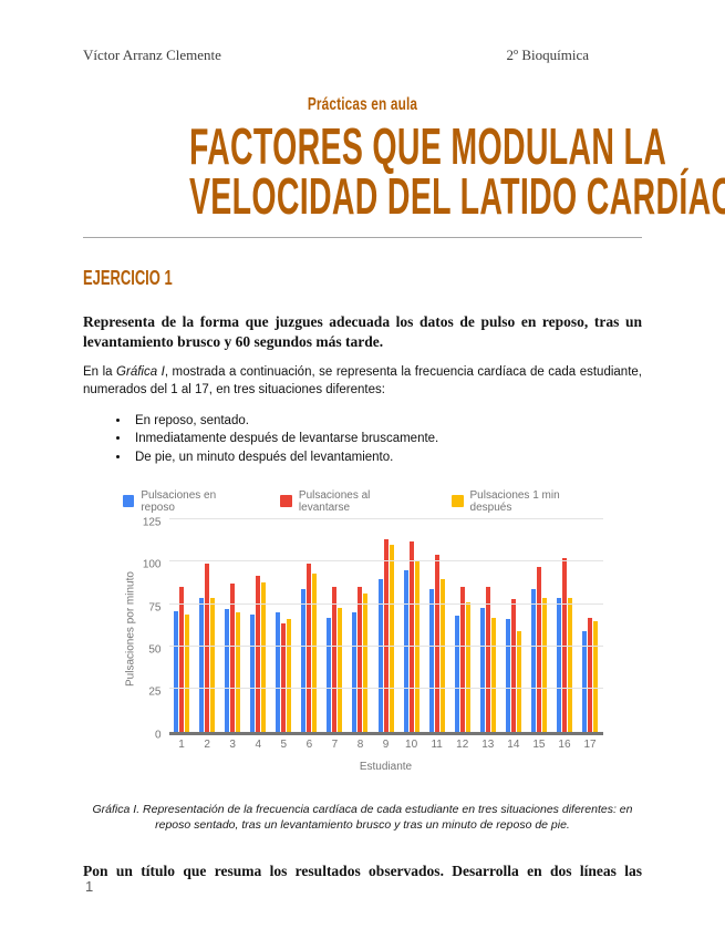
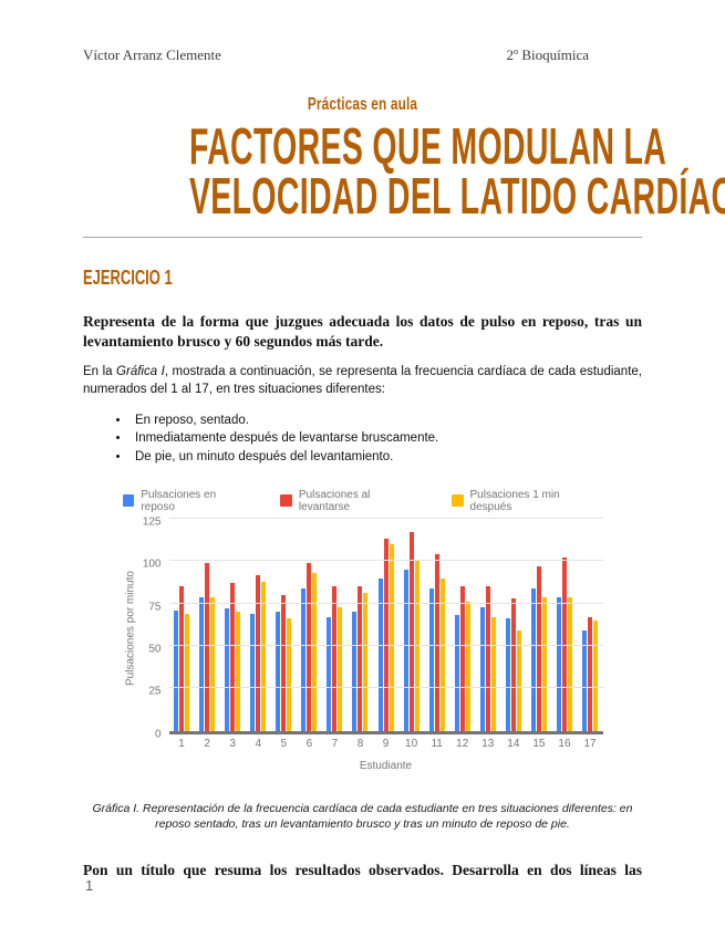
Pulsaciones al levantarse/5: 64 -> 80
Pulsaciones al levantarse/10: 112 -> 117
